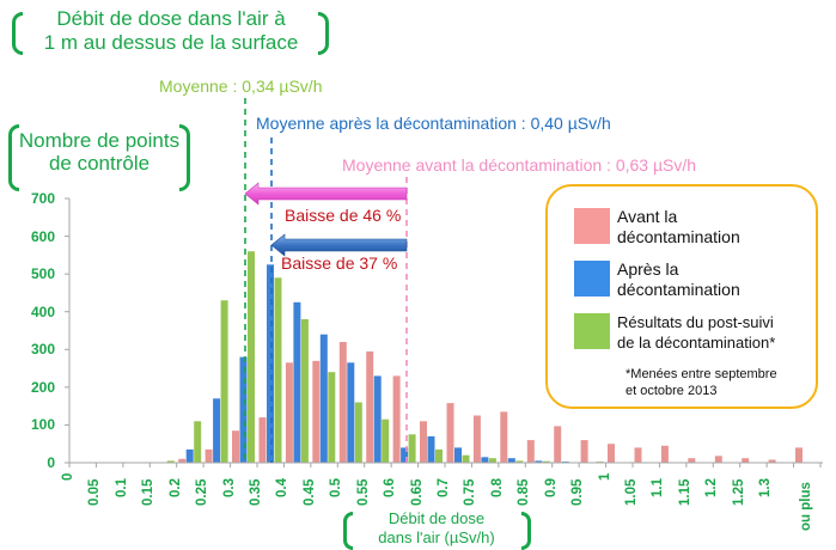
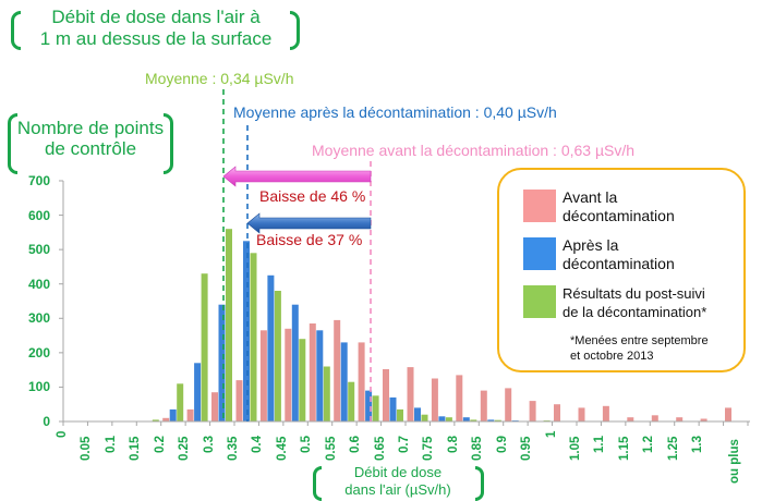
Après la décontamination/0.3: 280 -> 340
Avant la décontamination/0.5: 320 -> 280
Après la décontamination/0.6: 40 -> 90
Avant la décontamination/0.65: 110 -> 150
Avant la décontamination/0.85: 60 -> 90
